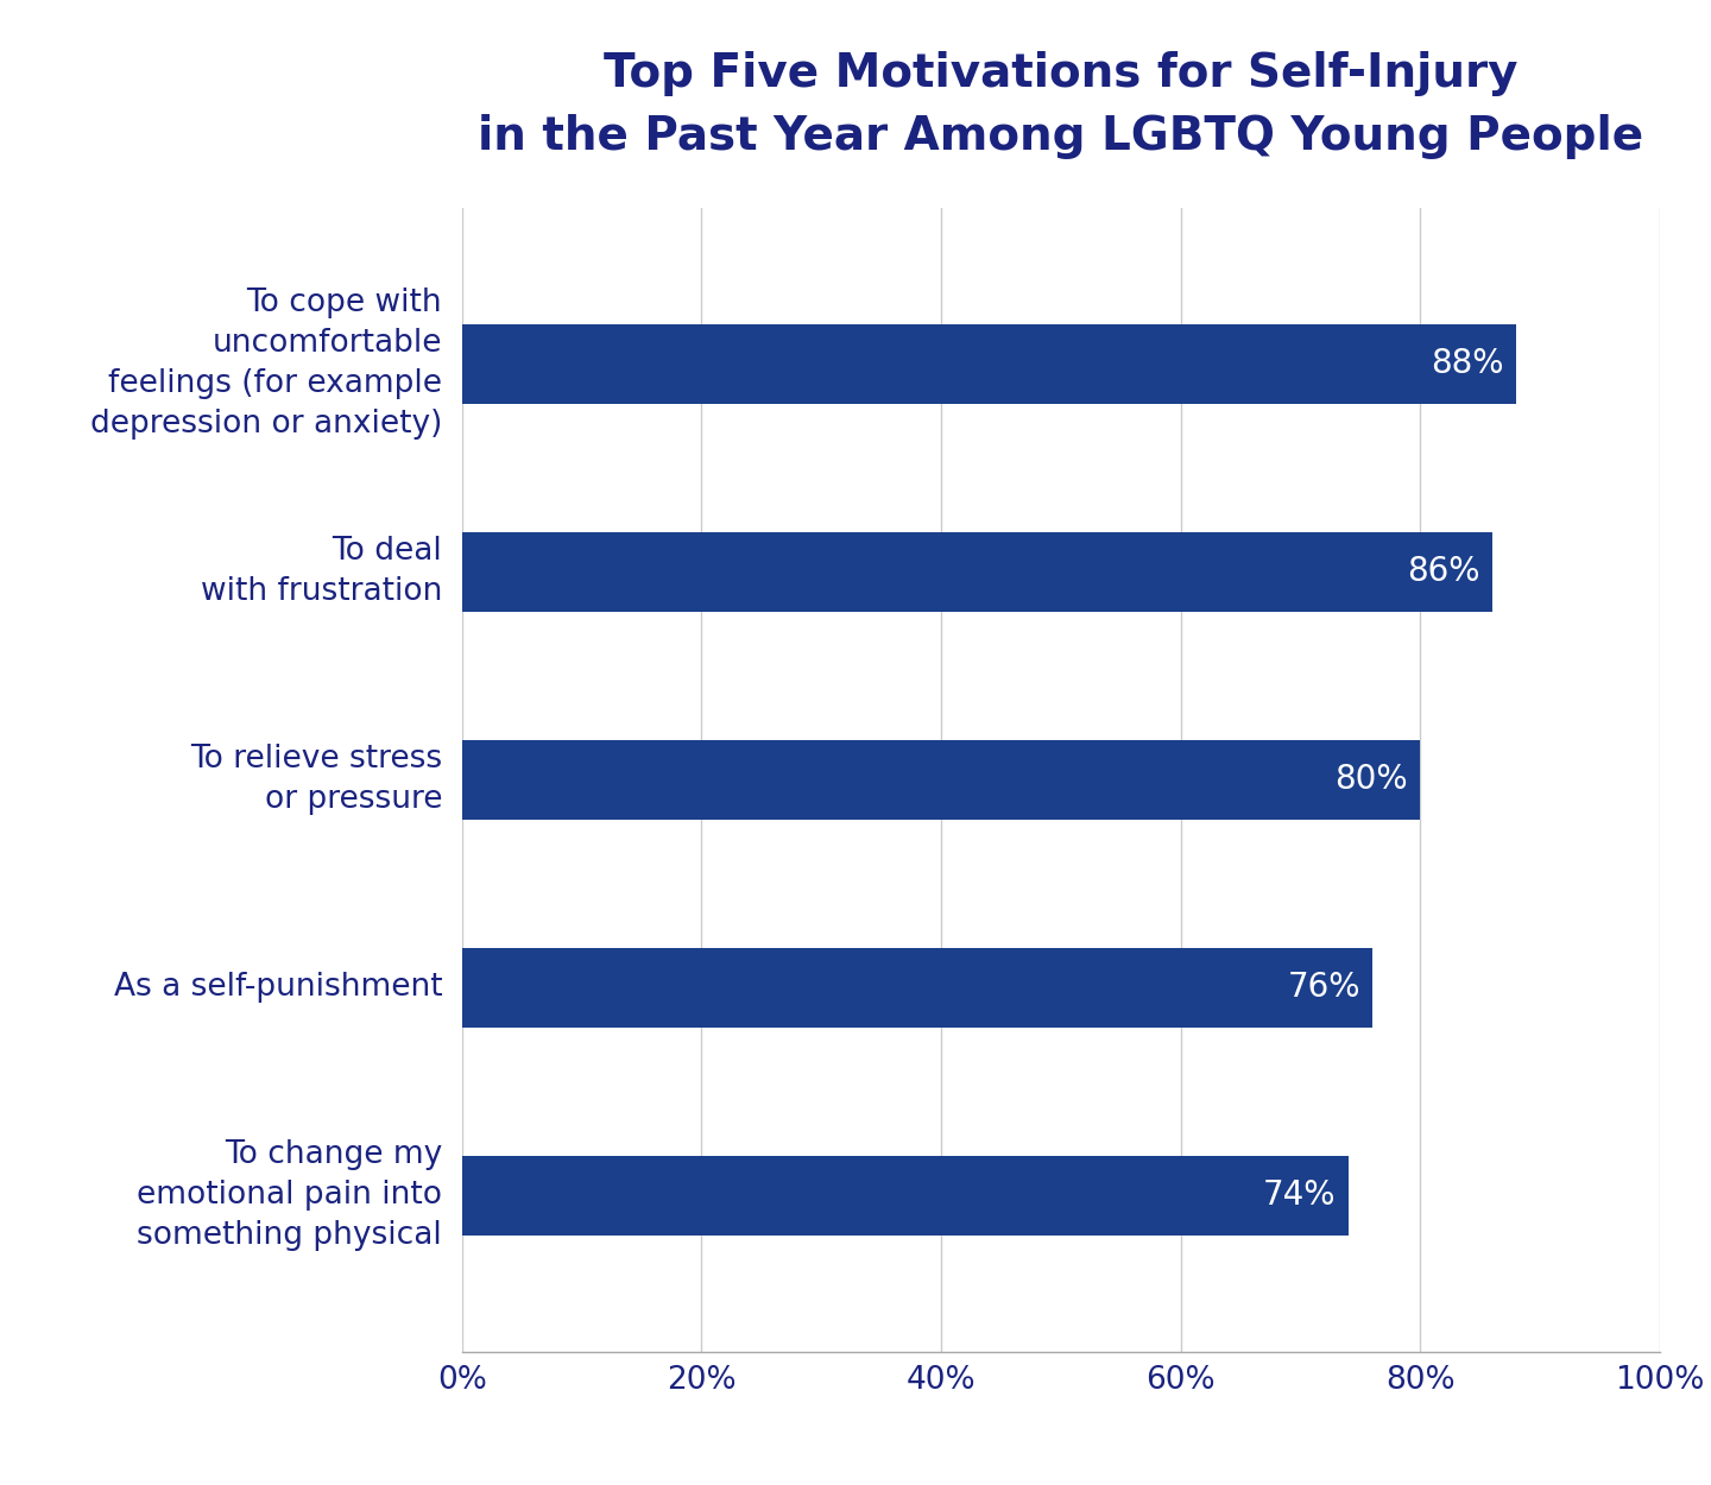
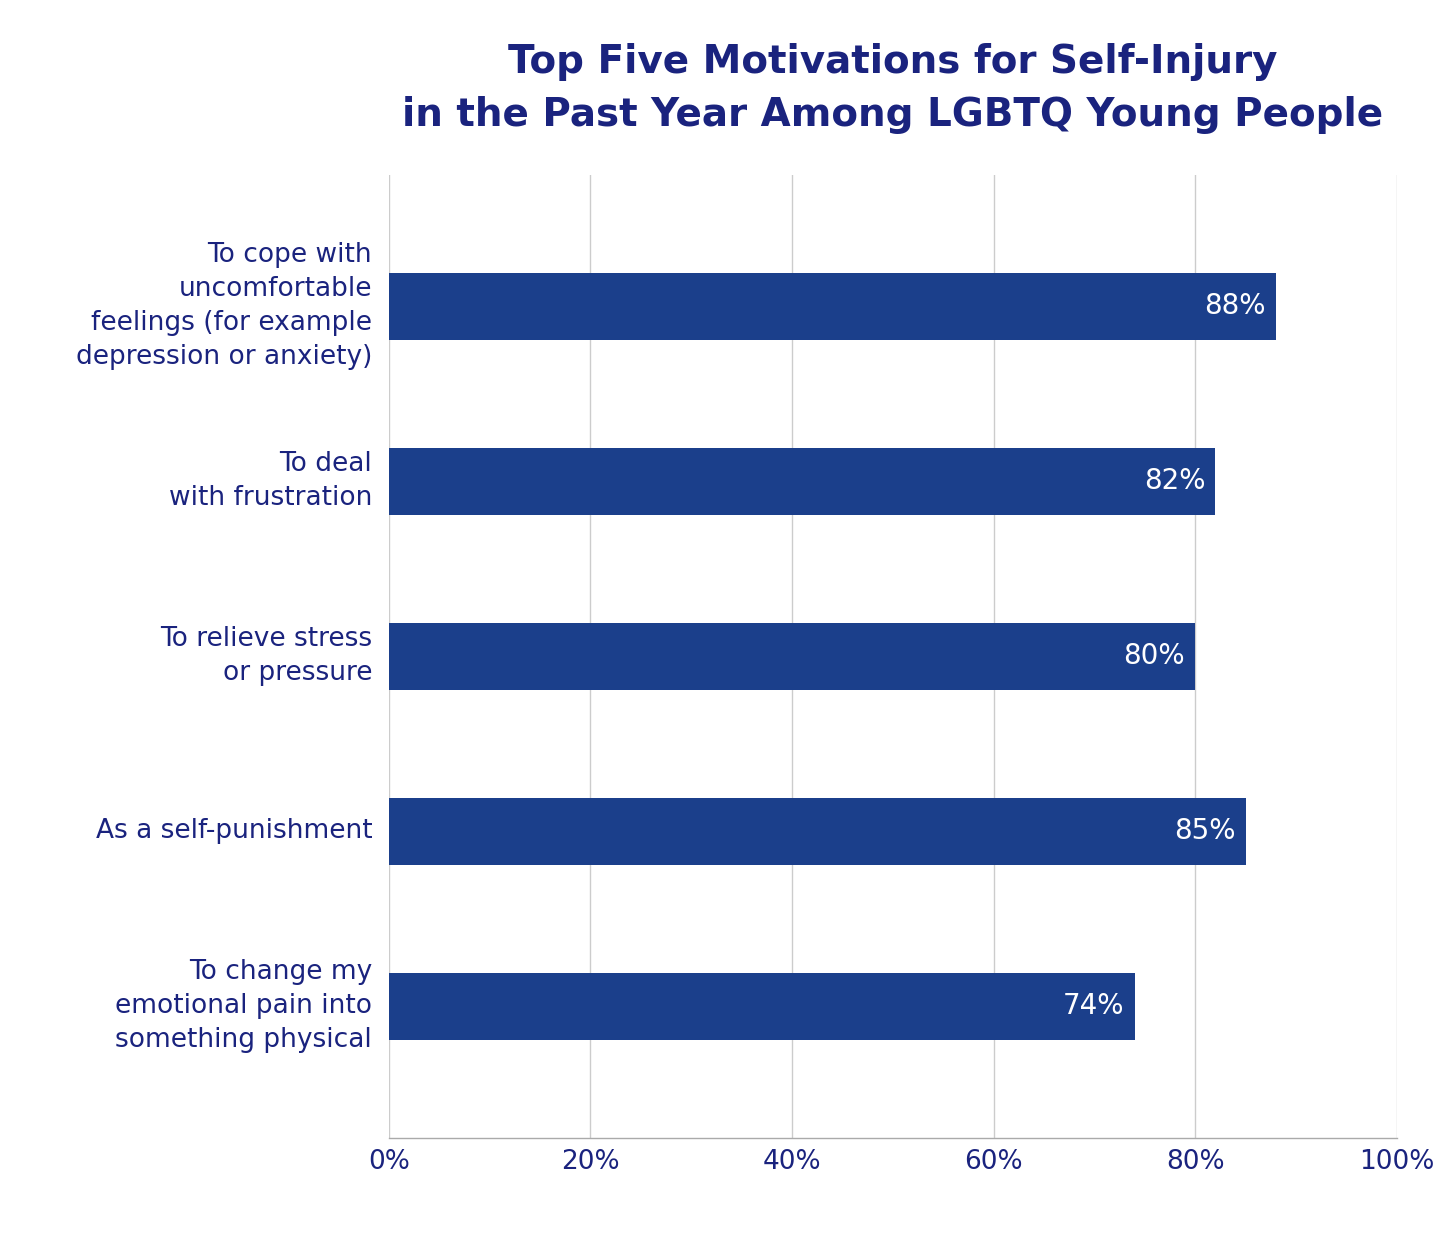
To deal with frustration: 86% -> 82%
As a self-punishment: 76% -> 85%
